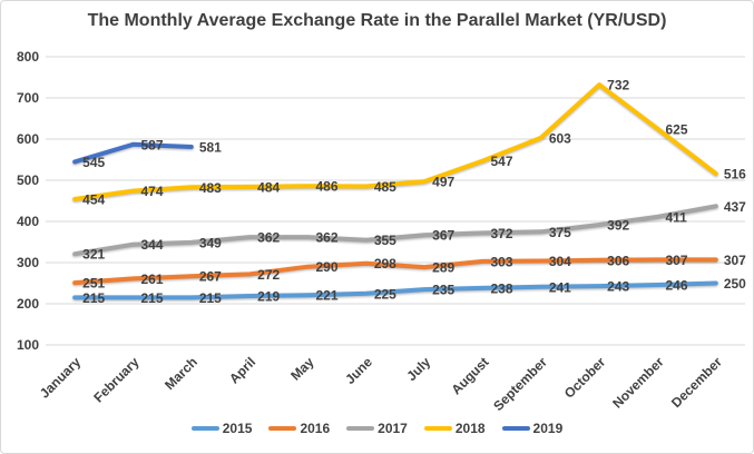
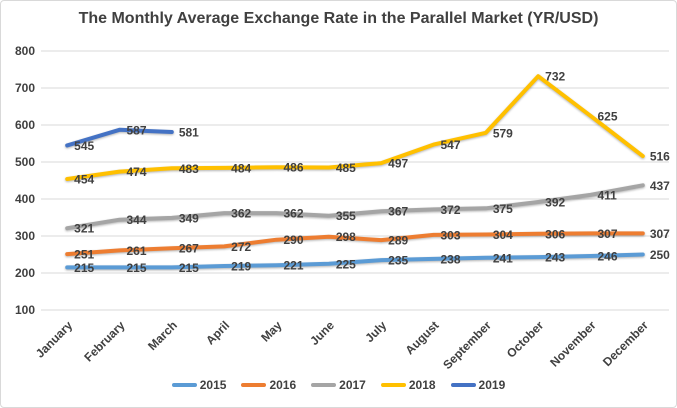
2018/September: 603 -> 579
